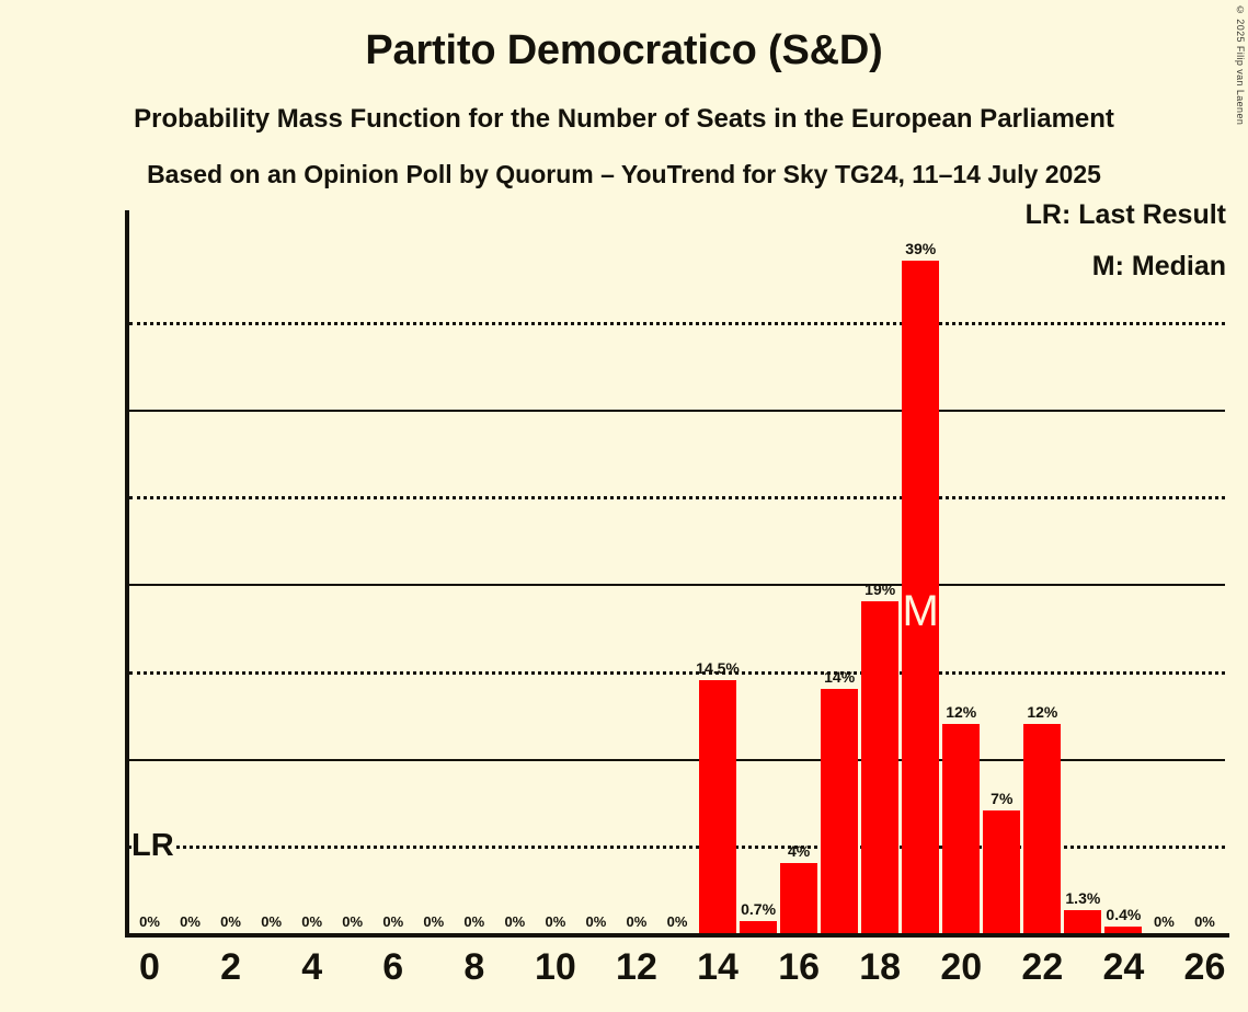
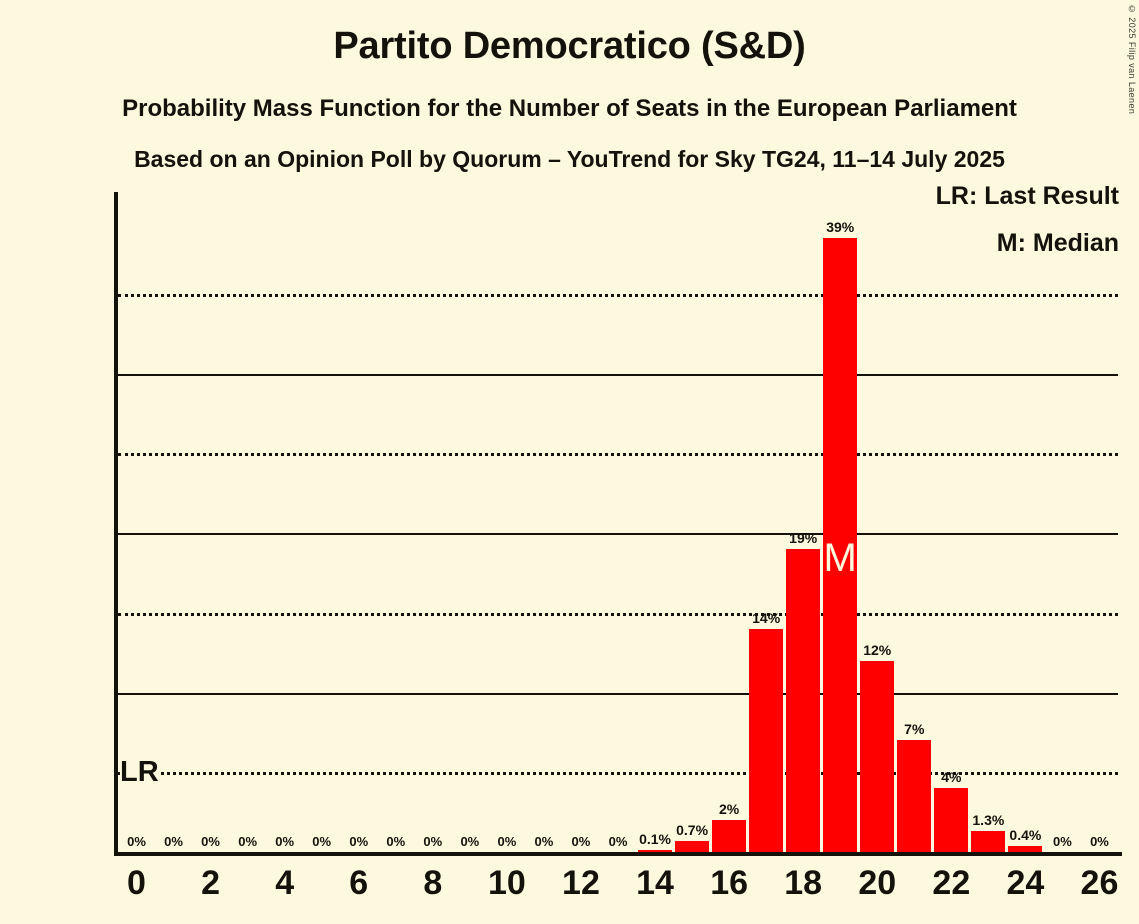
14: 14.5% -> 0.1%
16: 4% -> 2%
22: 12% -> 4%
